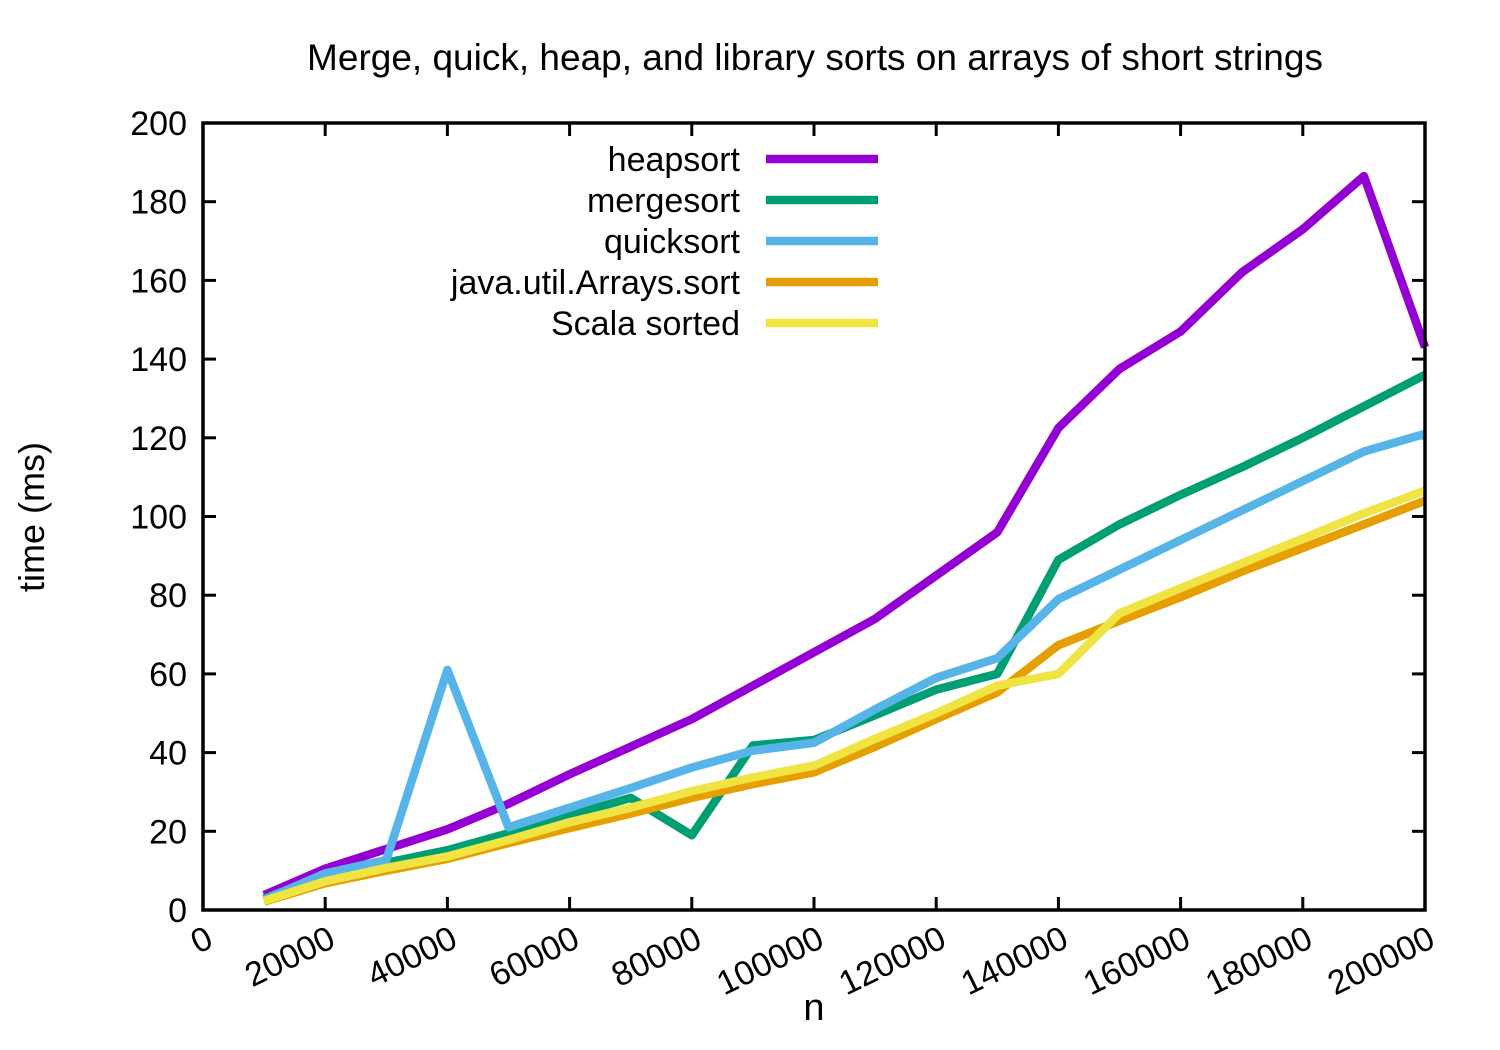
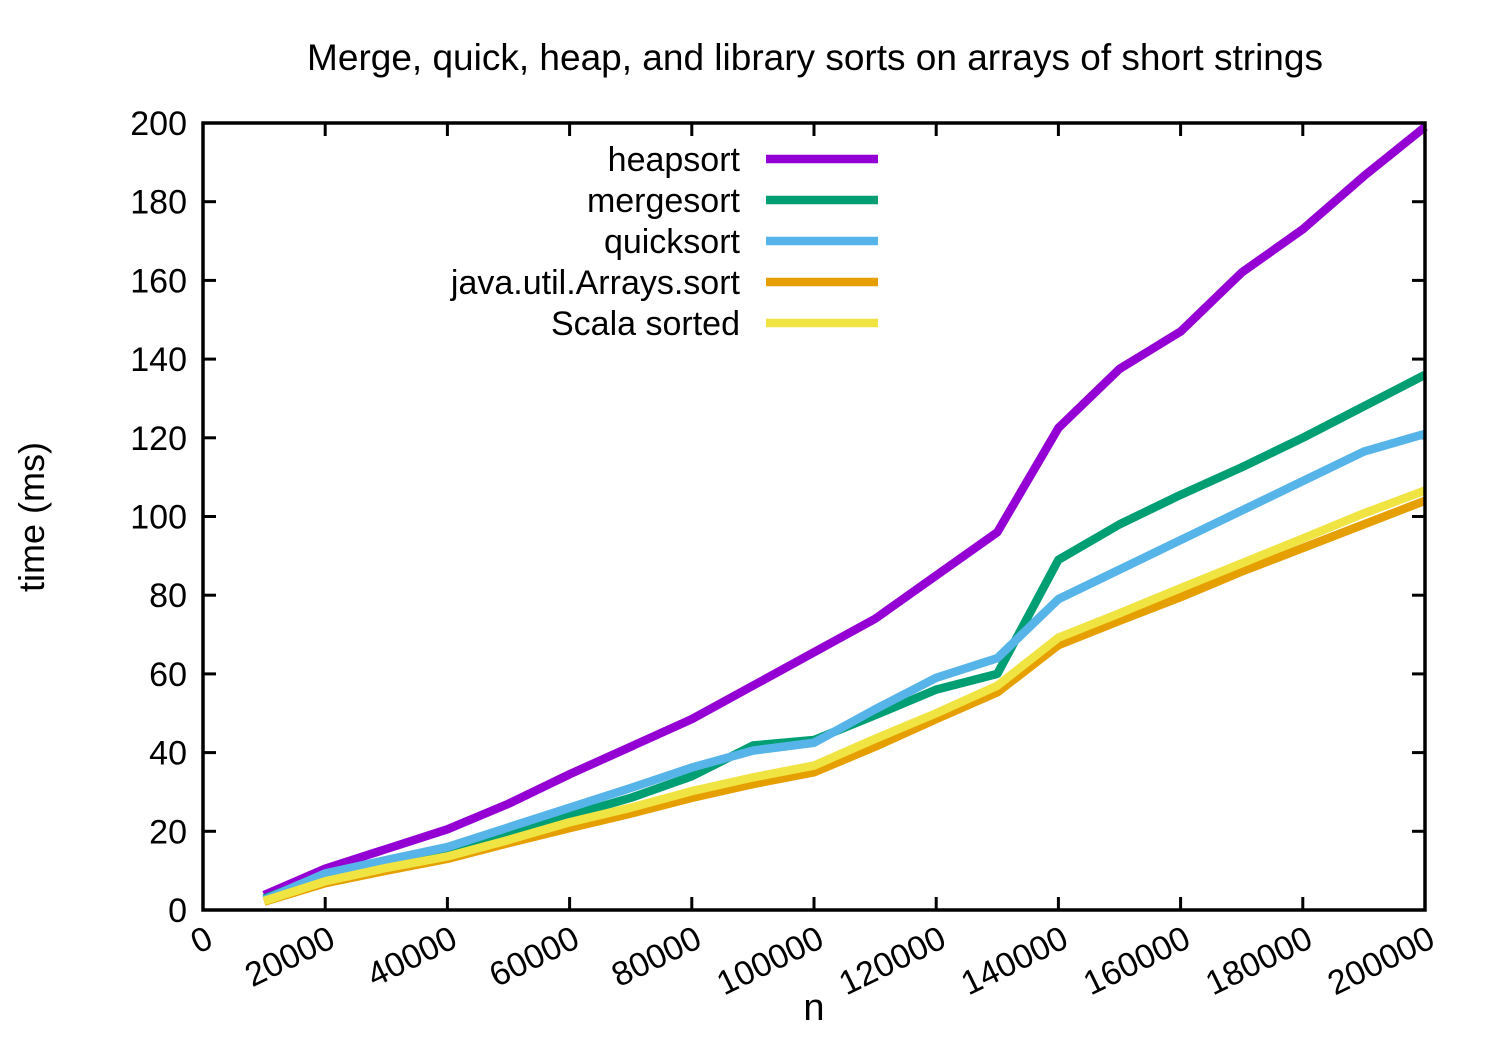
quicksort/40000: 61 -> 16
mergesort/80000: 19 -> 34
Scala sorted/140000: 60 -> 69
heapsort/200000: 143 -> 199
